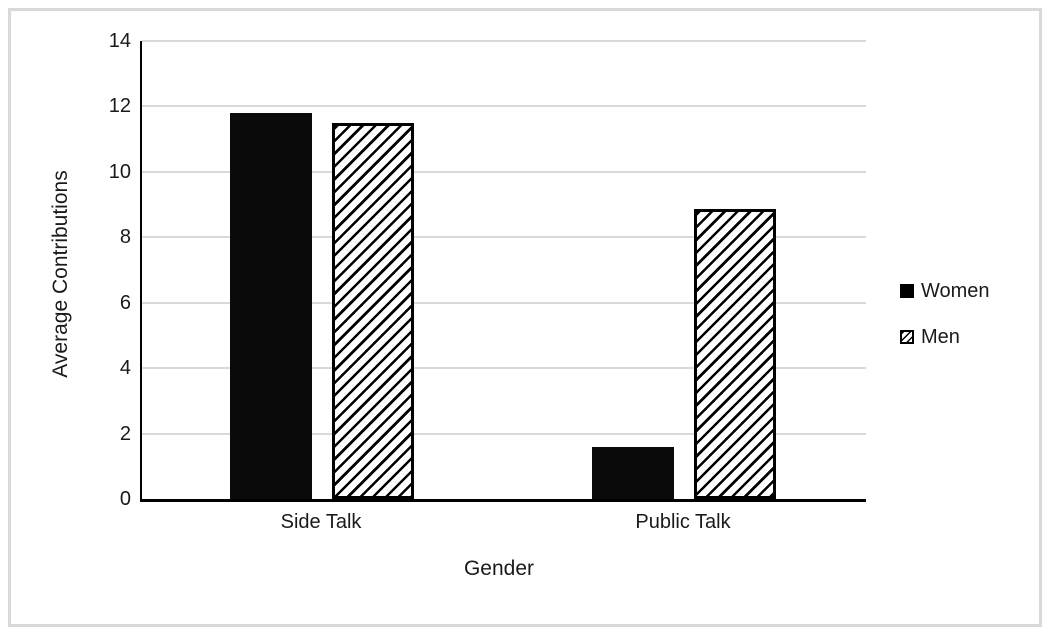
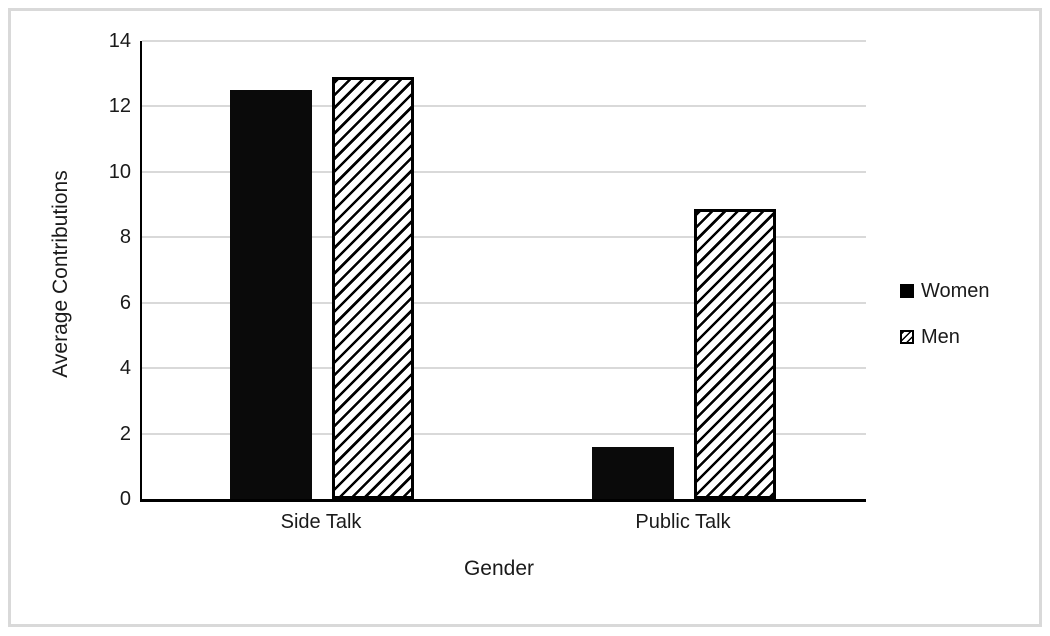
Women/Side Talk: 11.8 -> 12.5
Men/Side Talk: 11.5 -> 12.9
